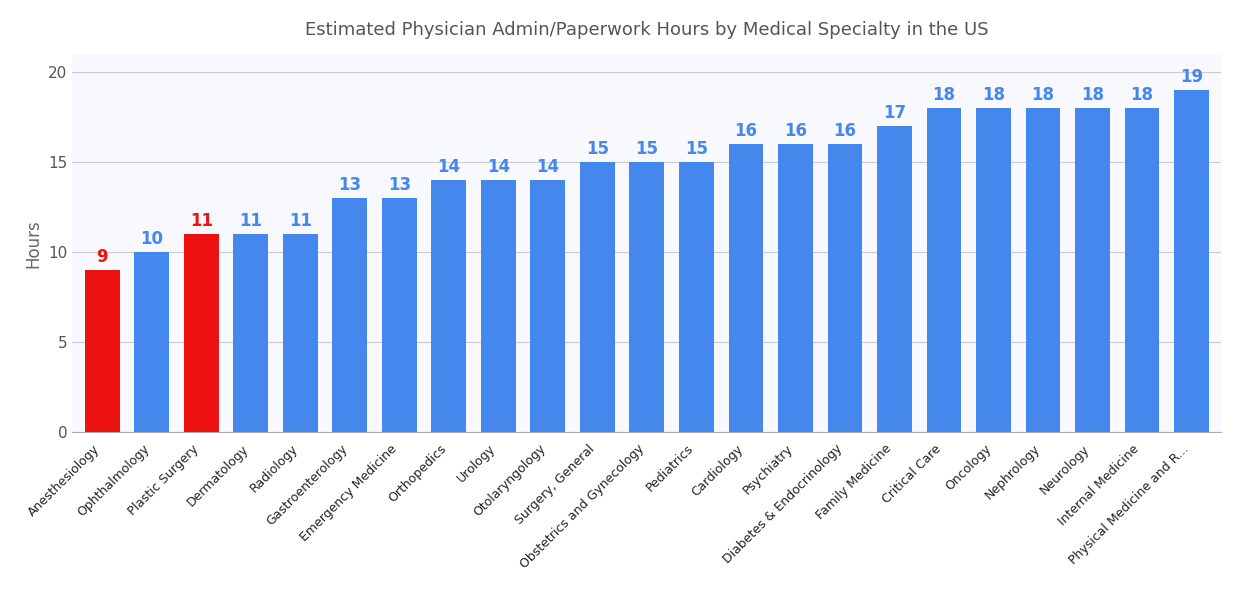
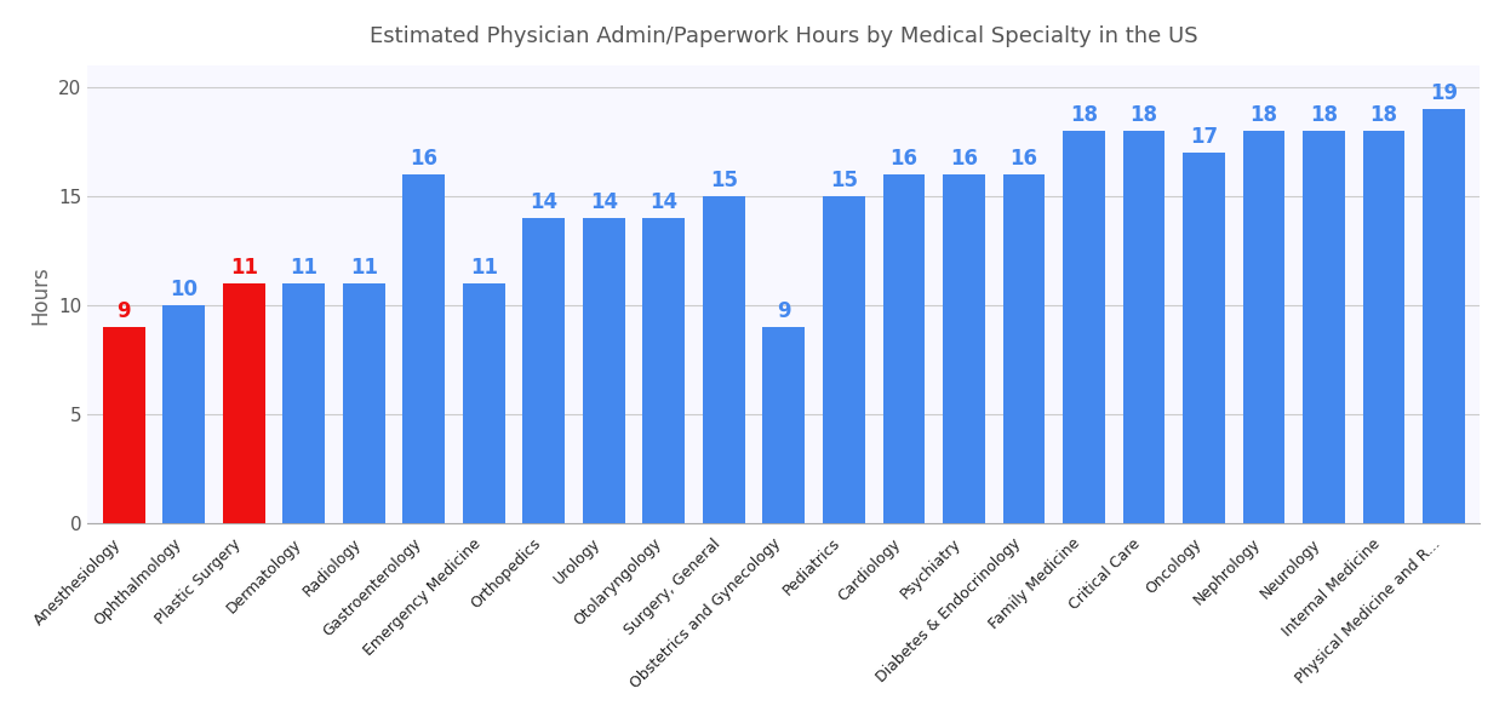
Gastroenterology: 13 -> 16
Emergency Medicine: 13 -> 11
Obstetrics and Gynecology: 15 -> 9
Family Medicine: 17 -> 18
Oncology: 18 -> 17
